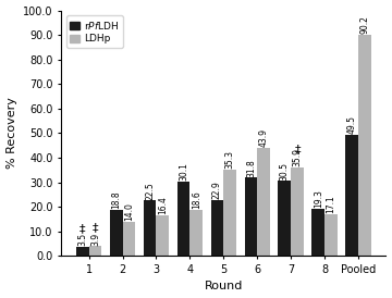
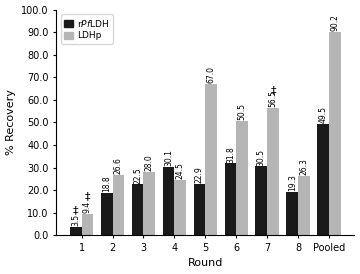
LDHp/1: 3.9 -> 9.4
LDHp/2: 14.0 -> 26.6
LDHp/3: 16.4 -> 28.0
LDHp/4: 18.6 -> 24.5
LDHp/5: 35.3 -> 67.0
LDHp/6: 43.9 -> 50.5
LDHp/7: 35.9 -> 56.5
LDHp/8: 17.1 -> 26.3
